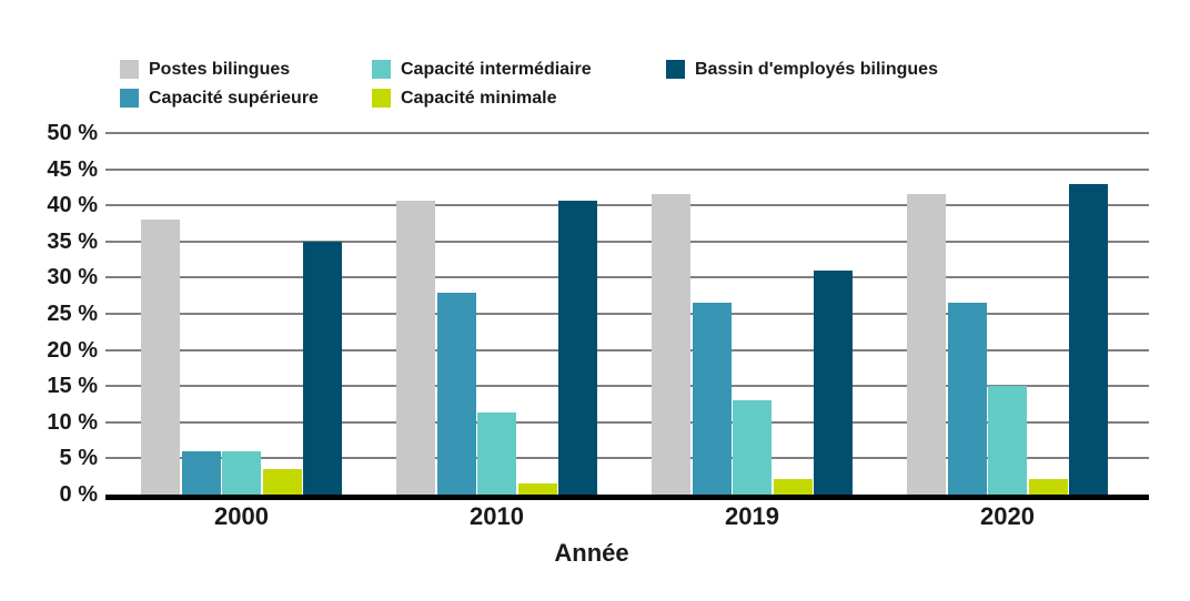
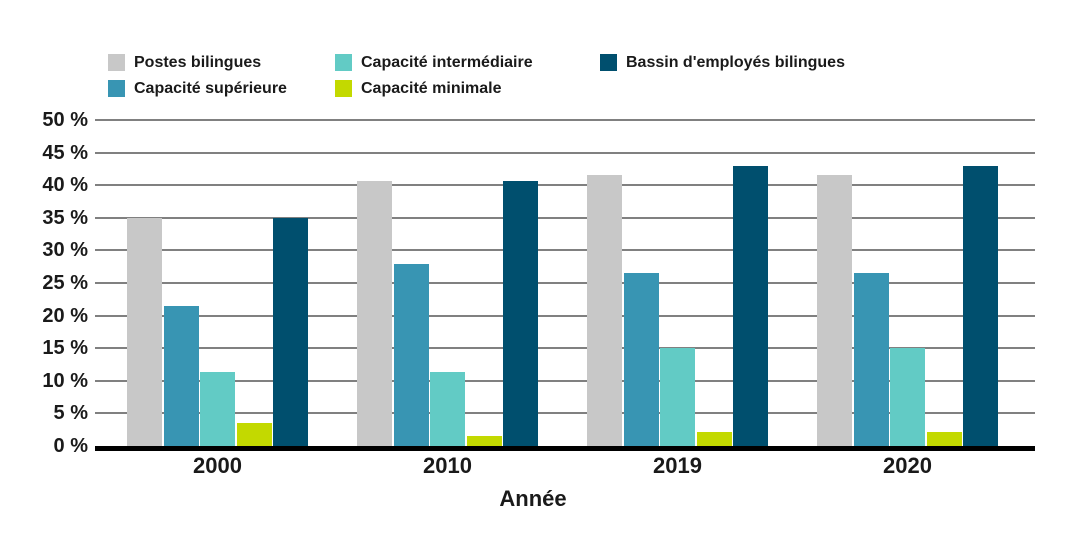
Postes bilingues/2000: 38% -> 35%
Capacité supérieure/2000: 6% -> 21%
Capacité intermédiaire/2000: 6% -> 11%
Capacité intermédiaire/2019: 13% -> 15%
Bassin d'employés bilingues/2019: 31% -> 43%
